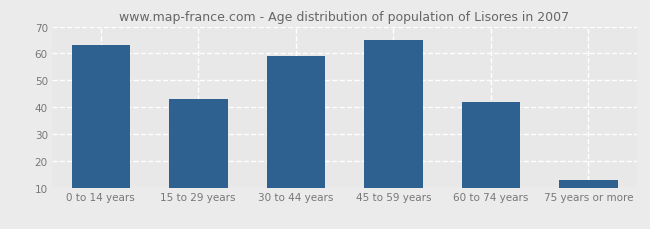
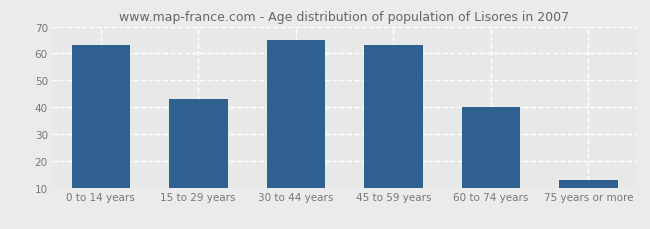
30 to 44 years: 59 -> 65
45 to 59 years: 65 -> 63
60 to 74 years: 42 -> 40
